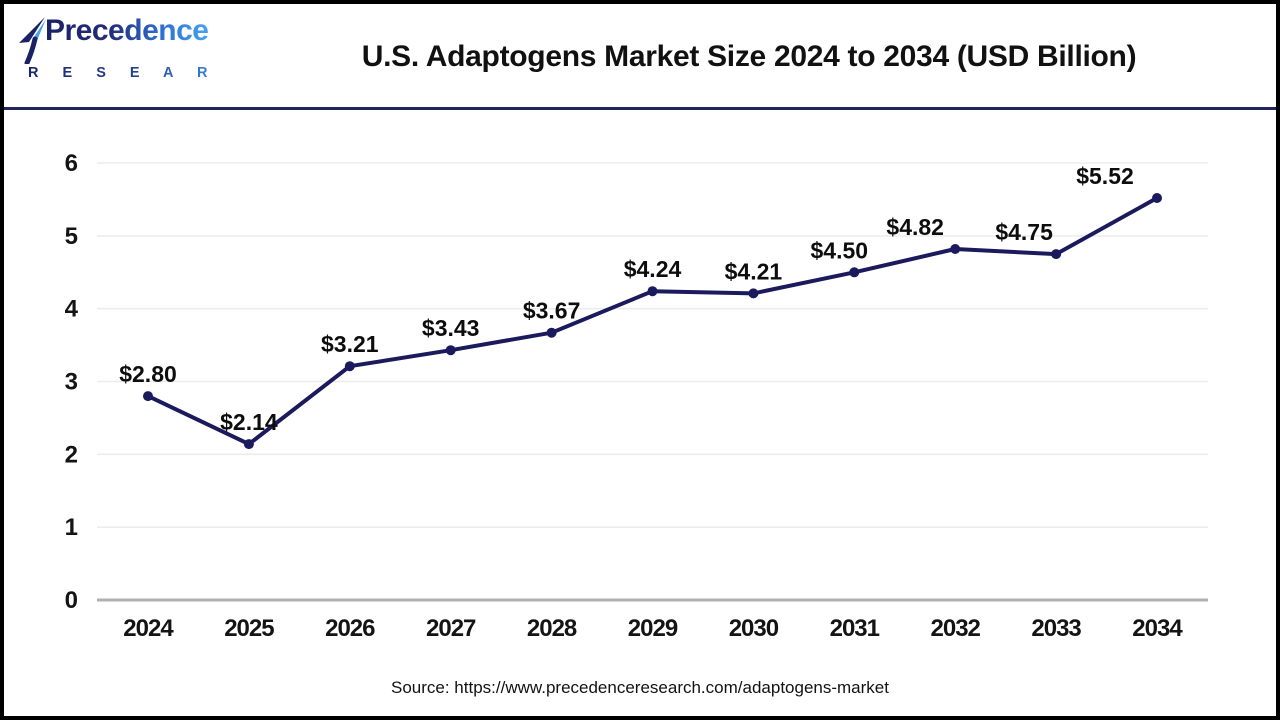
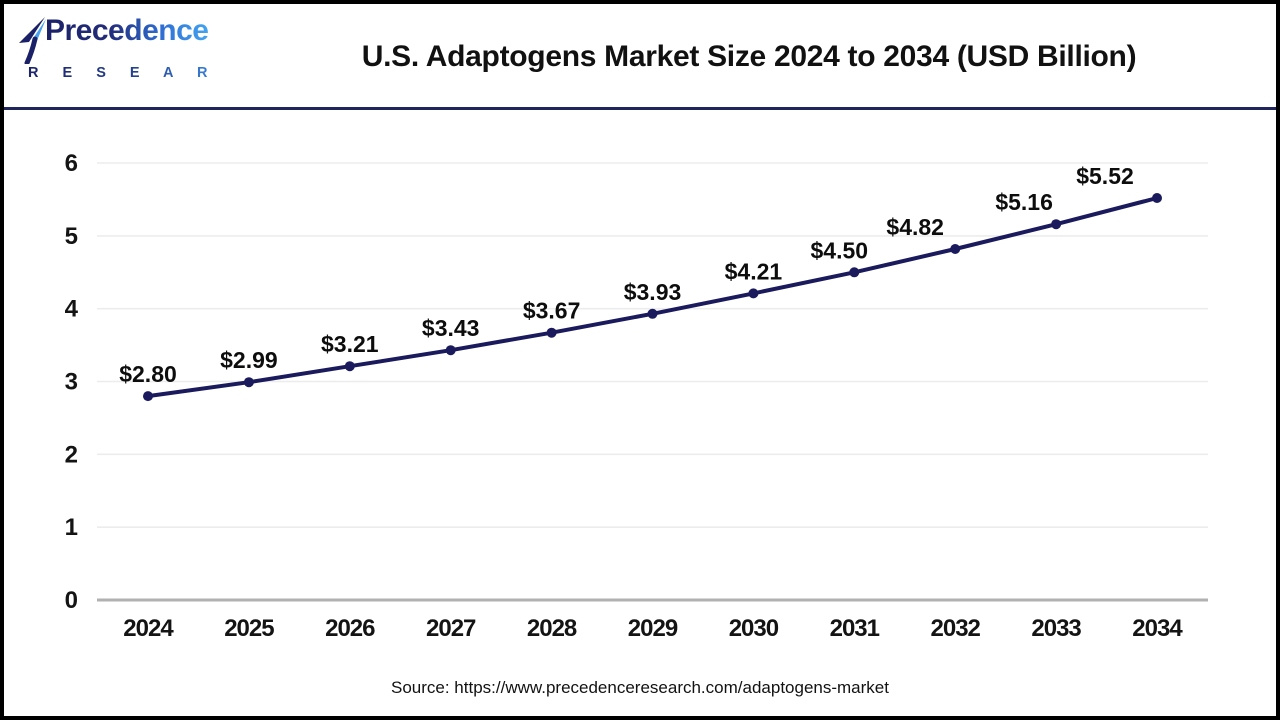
2025: $2.14 -> $2.99
2029: $4.24 -> $3.93
2033: $4.75 -> $5.16
